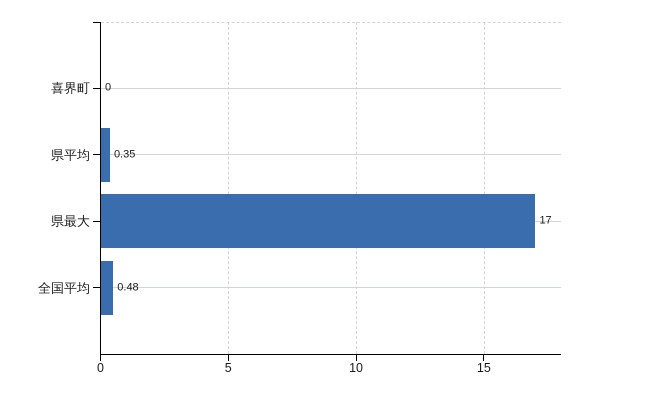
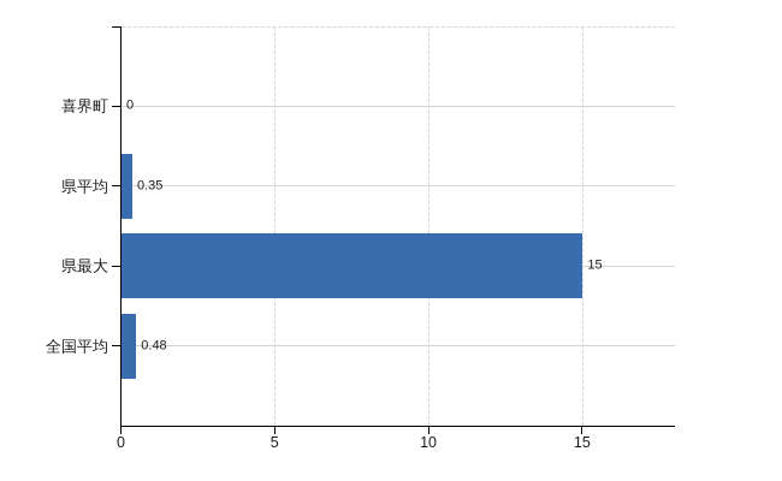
県最大: 17 -> 15
